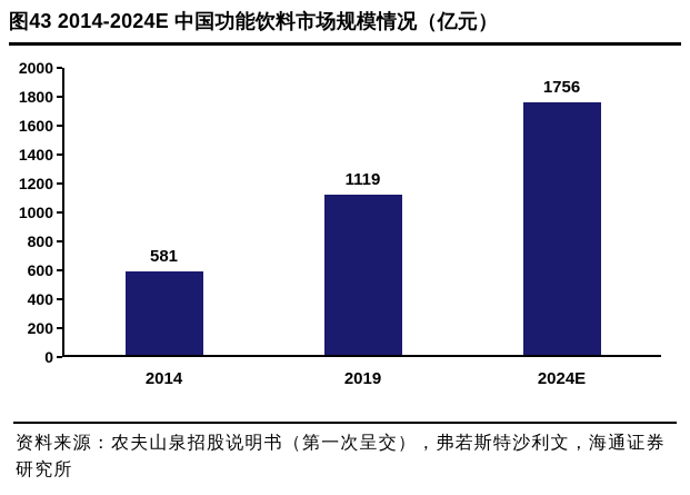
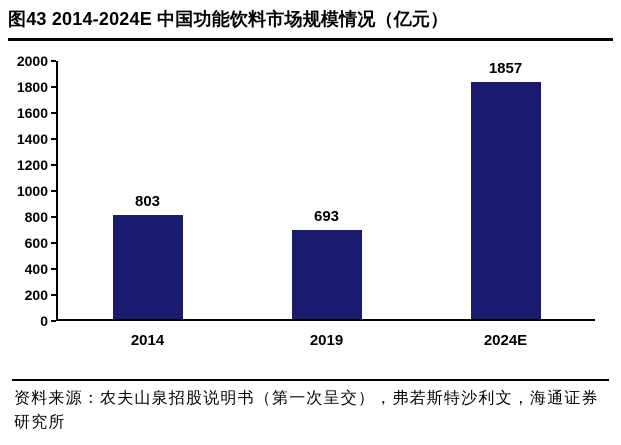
2014: 581 -> 803
2019: 1119 -> 693
2024E: 1756 -> 1857
